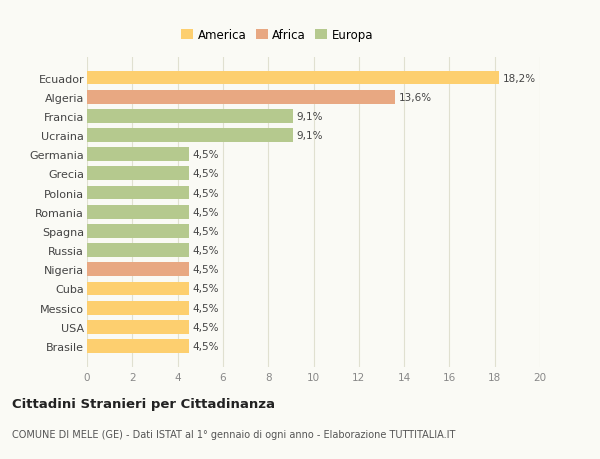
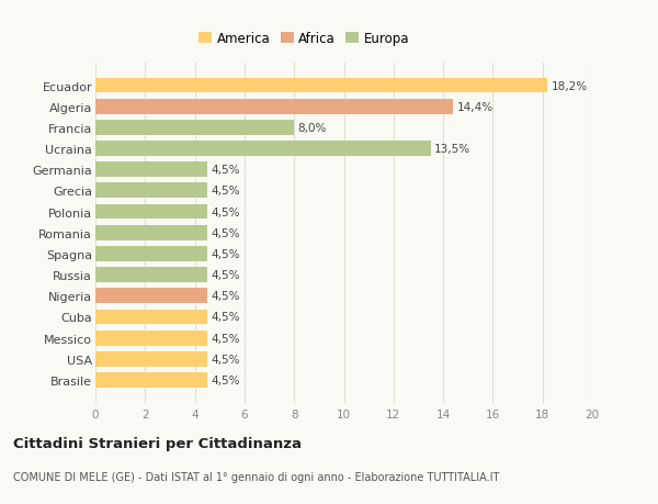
Algeria: 13,6% -> 14,4%
Francia: 9,1% -> 8,0%
Ucraina: 9,1% -> 13,5%
